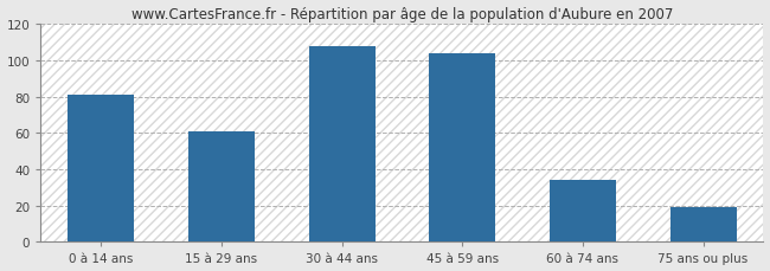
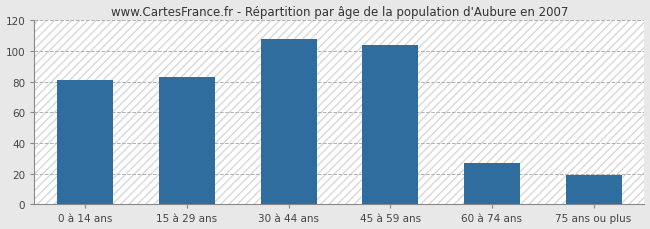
15 à 29 ans: 61 -> 83
60 à 74 ans: 34 -> 27
